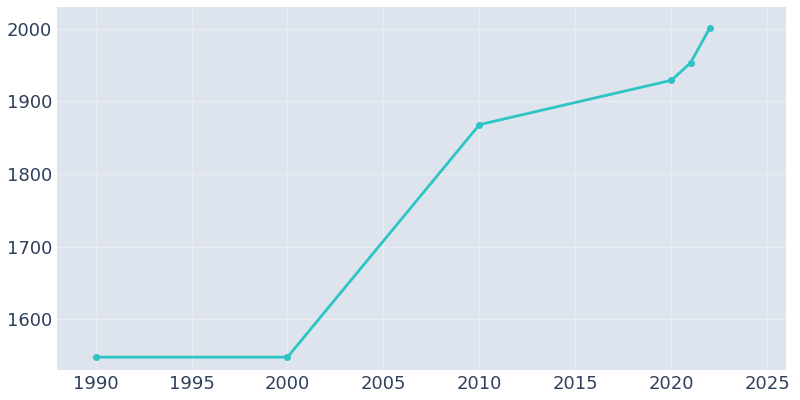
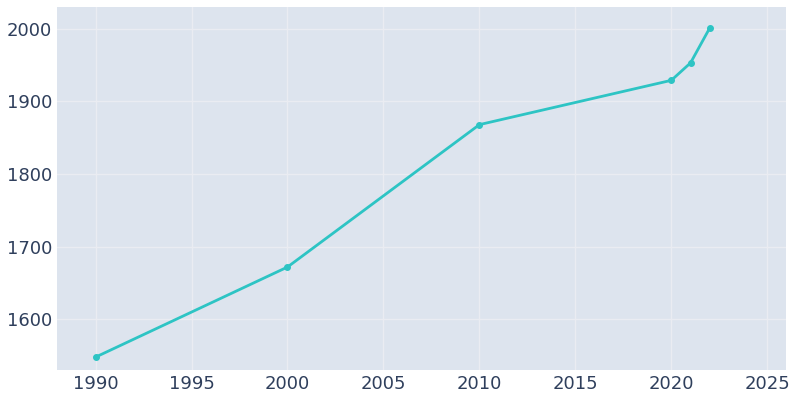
2000: 1548 -> 1672
